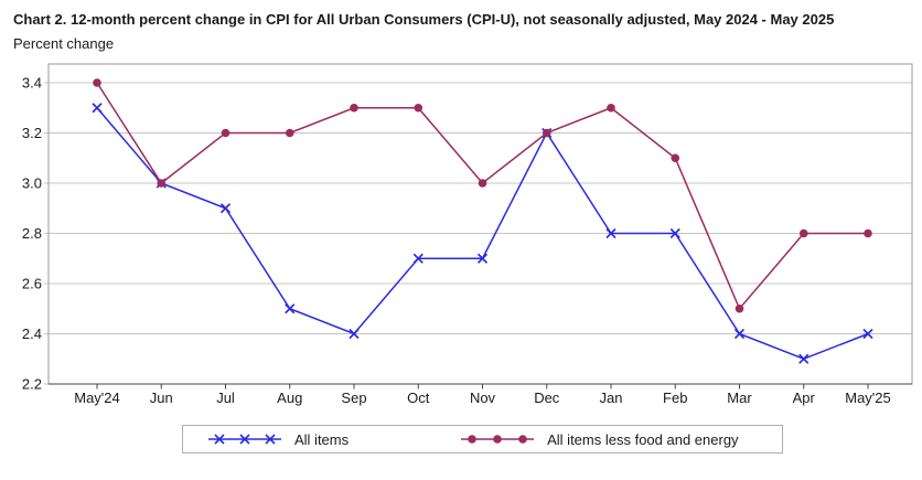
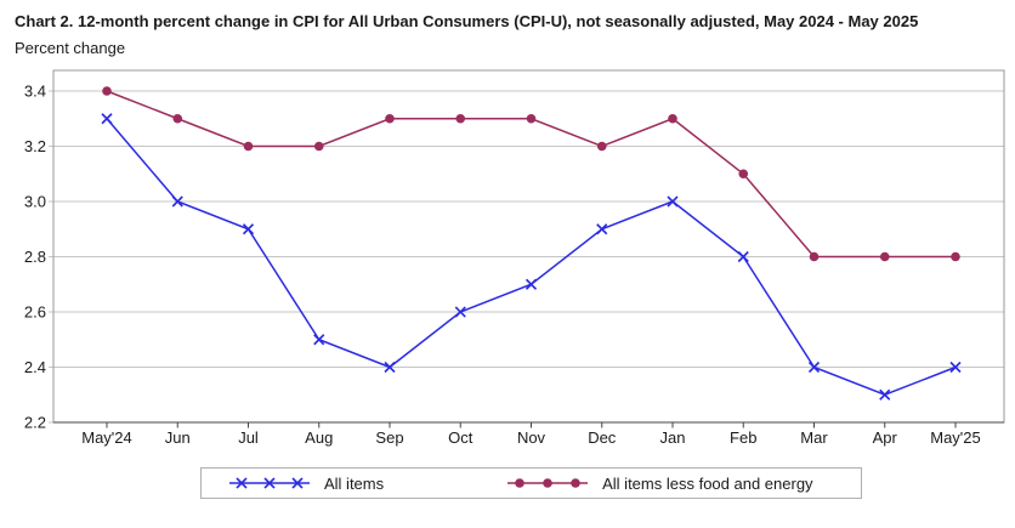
All items less food and energy/Jun: 3.0 -> 3.3
All items/Oct: 2.7 -> 2.6
All items less food and energy/Nov: 3.0 -> 3.3
All items/Dec: 3.2 -> 2.9
All items/Jan: 2.8 -> 3.0
All items less food and energy/Mar: 2.5 -> 2.8
